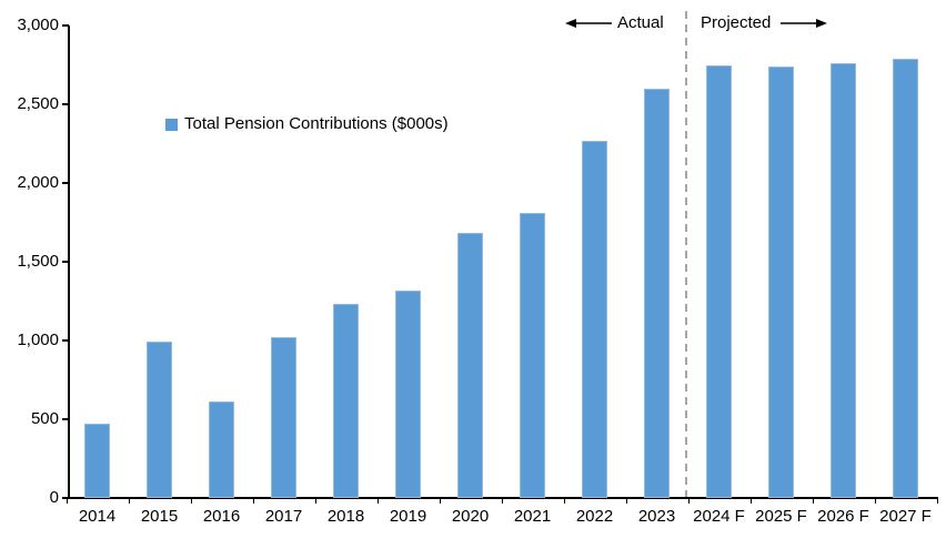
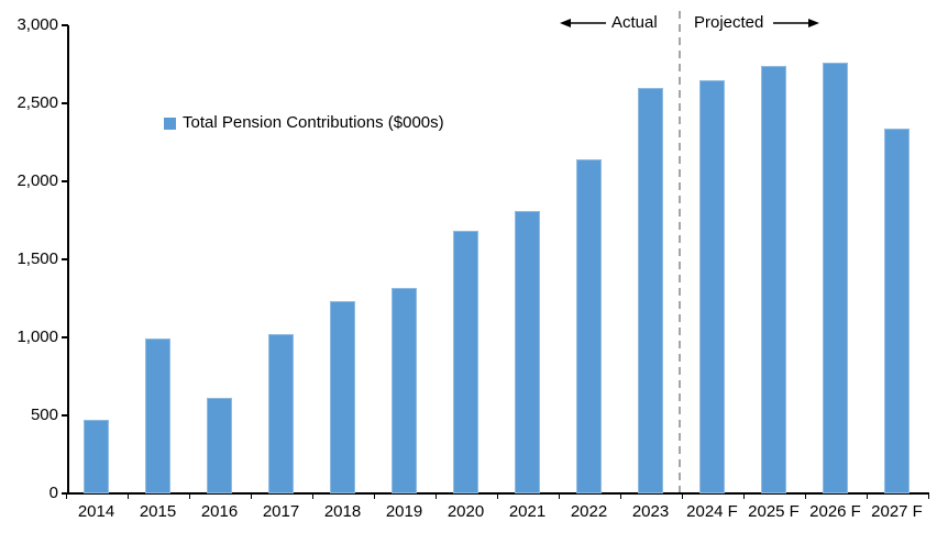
2022: 2270 -> 2140
2024 F: 2750 -> 2650
2027 F: 2790 -> 2340
